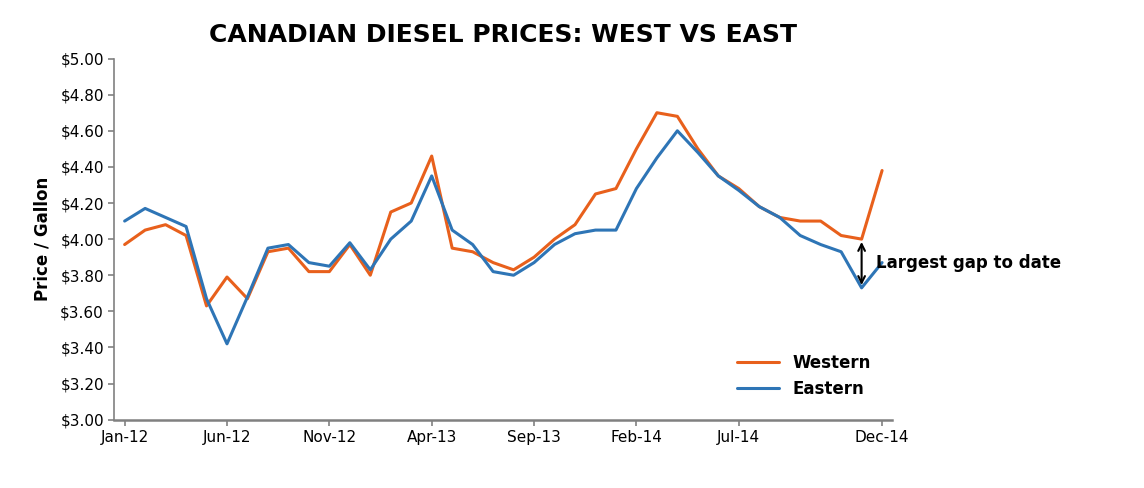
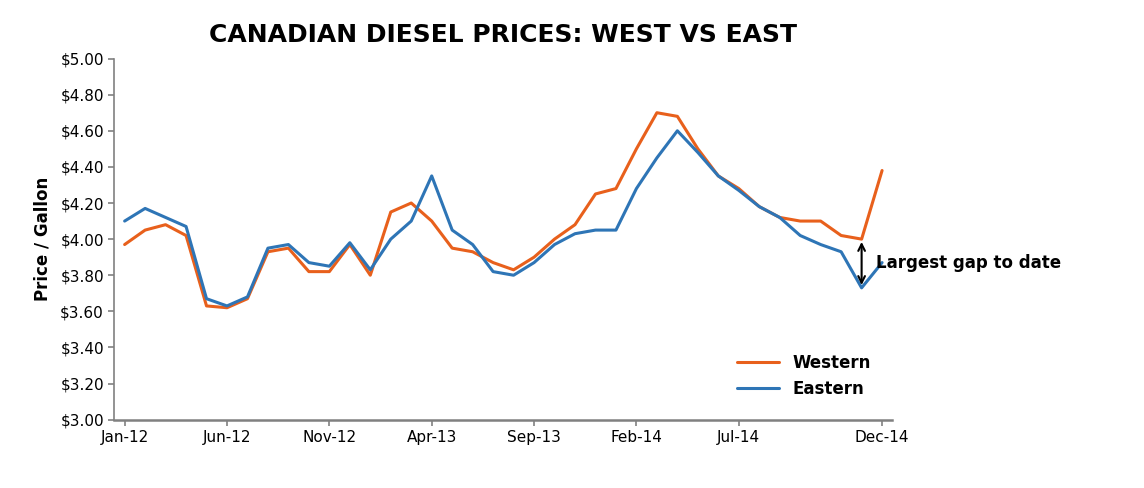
Western/Jun-12: $3.79 -> $3.62
Eastern/Jun-12: $3.42 -> $3.63
Western/Apr-13: $4.46 -> $4.10
